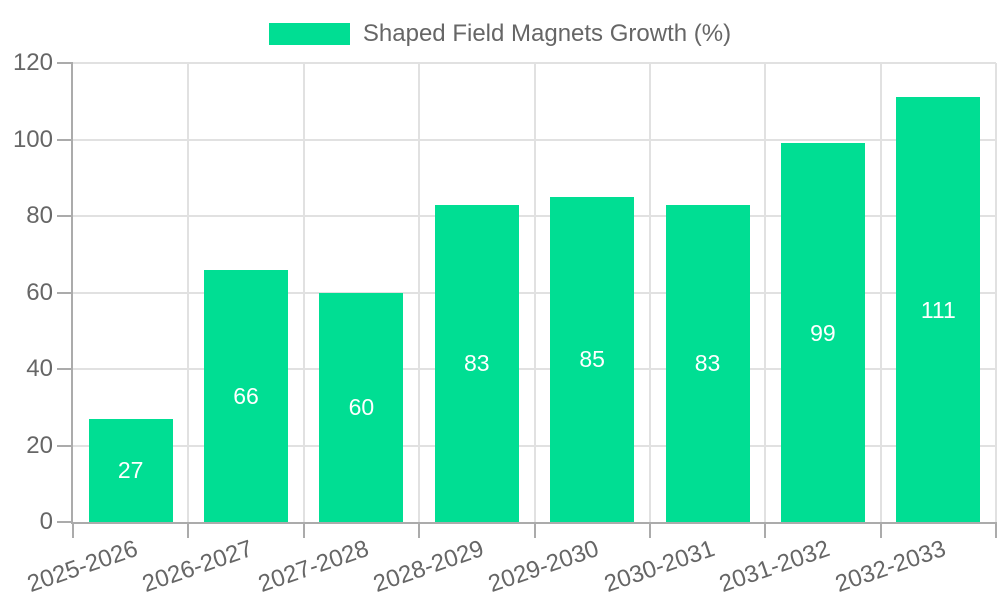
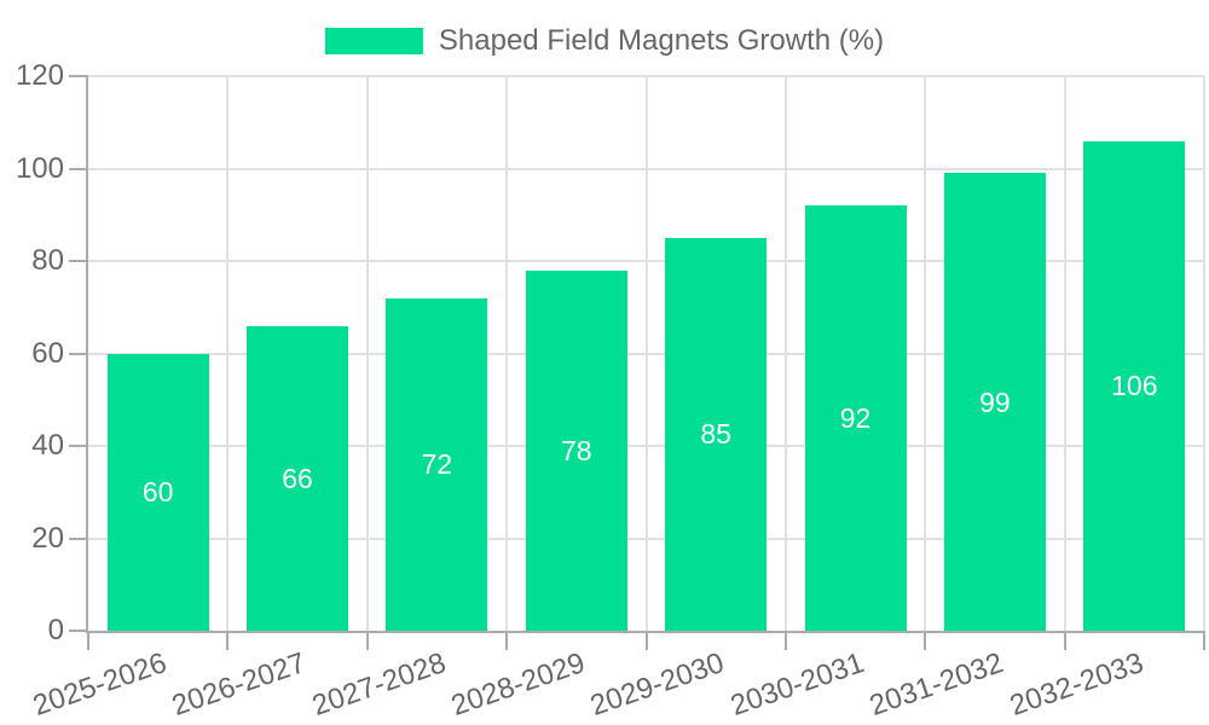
2025-2026: 27 -> 60
2027-2028: 60 -> 72
2028-2029: 83 -> 78
2030-2031: 83 -> 92
2032-2033: 111 -> 106
